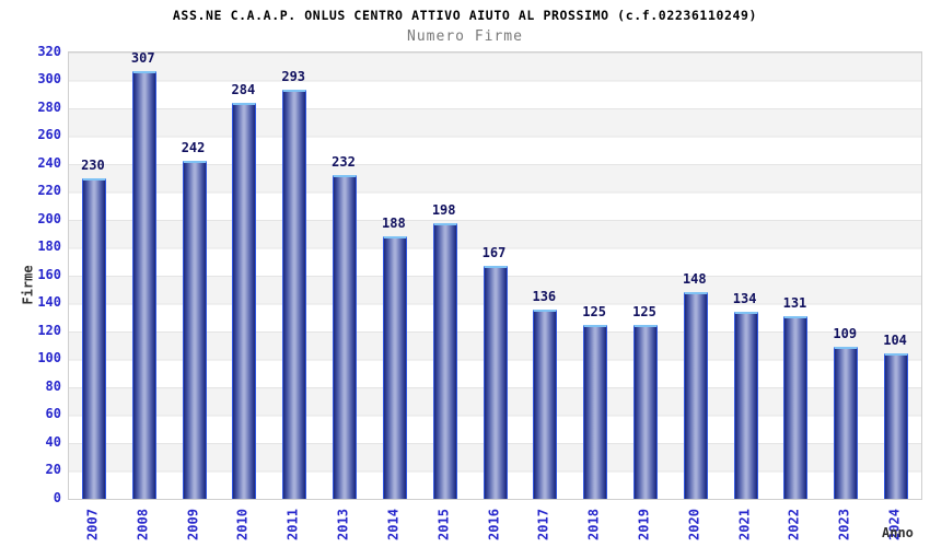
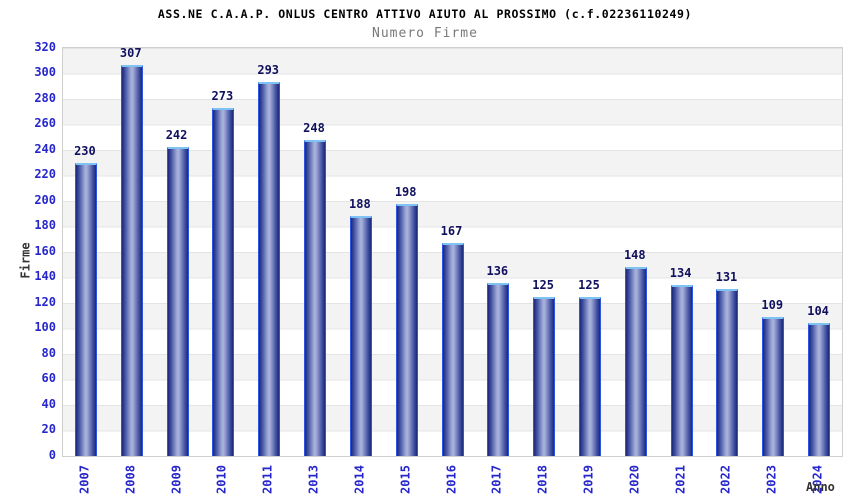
2010: 284 -> 273
2013: 232 -> 248
